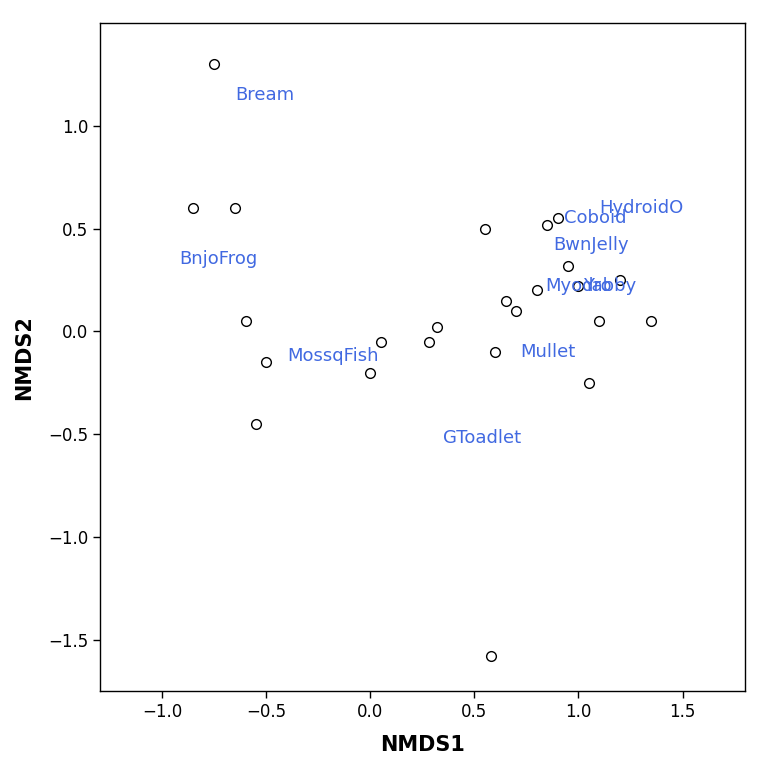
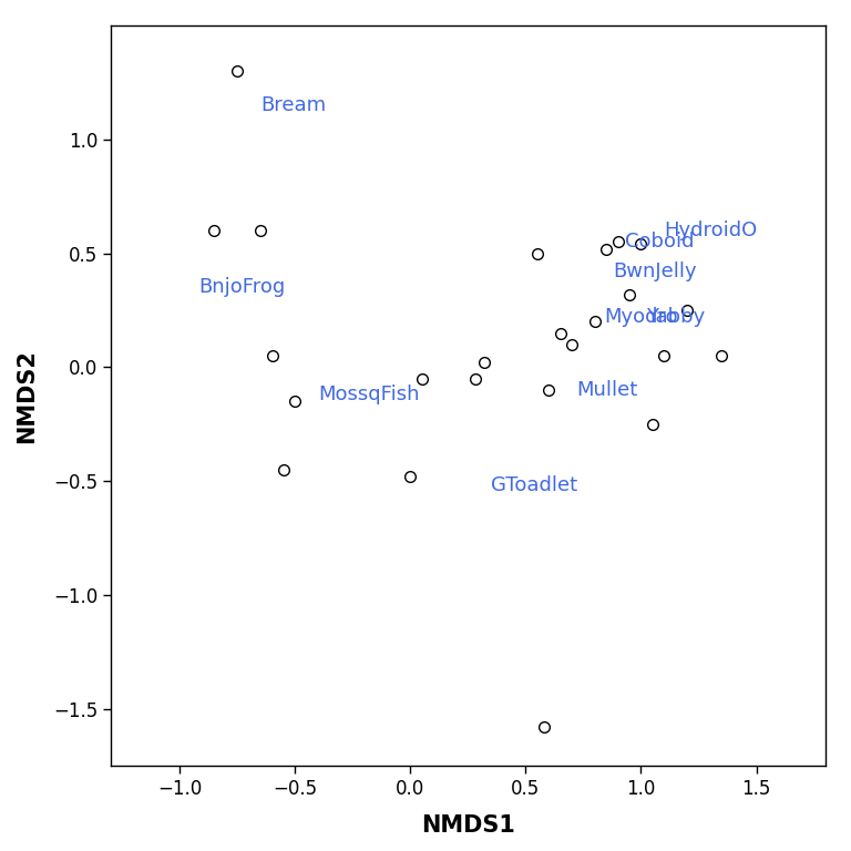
0.0: -0.20 -> -0.48
1.0: 0.22 -> 0.54
